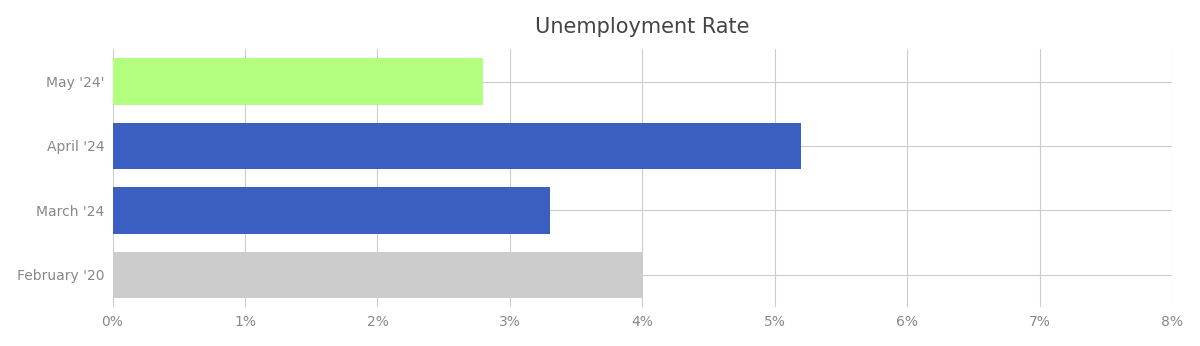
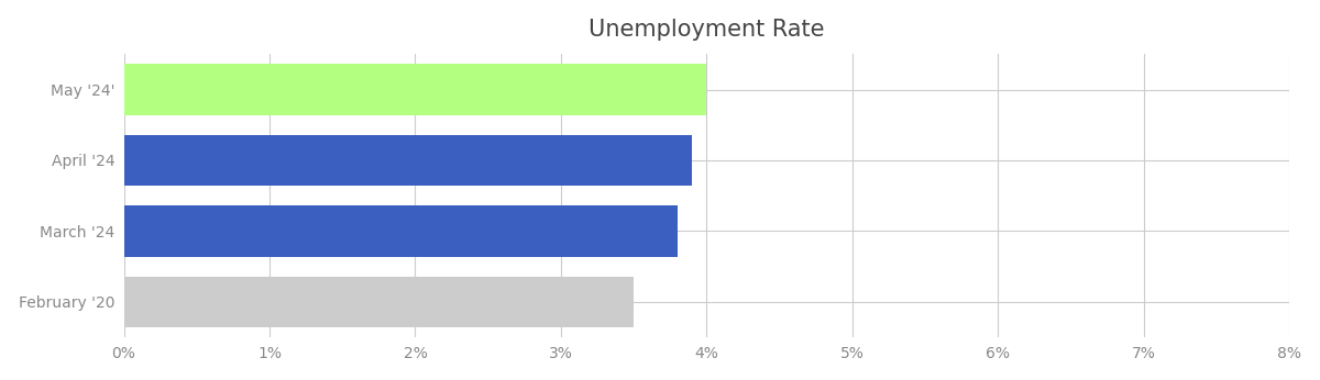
May '24': 2.8% -> 4.0%
April '24: 5.2% -> 3.9%
March '24: 3.3% -> 3.8%
February '20: 4.0% -> 3.5%
